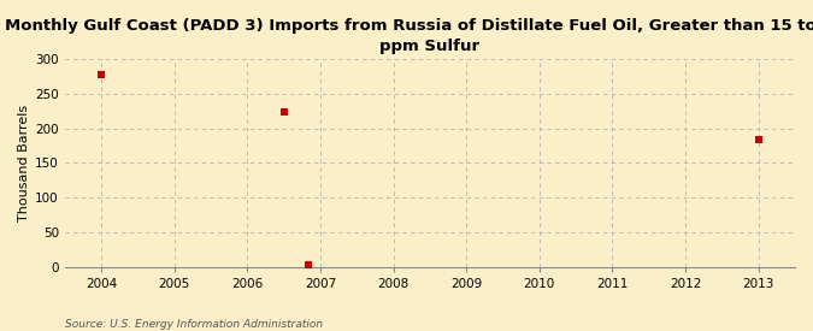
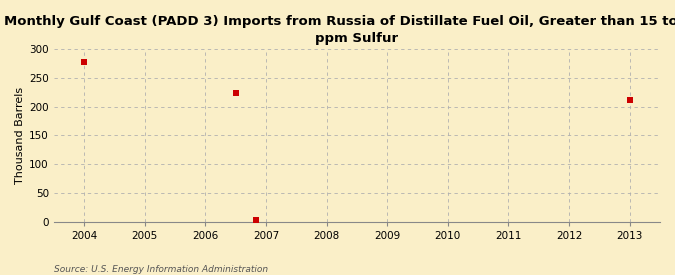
2013: 183 -> 212
